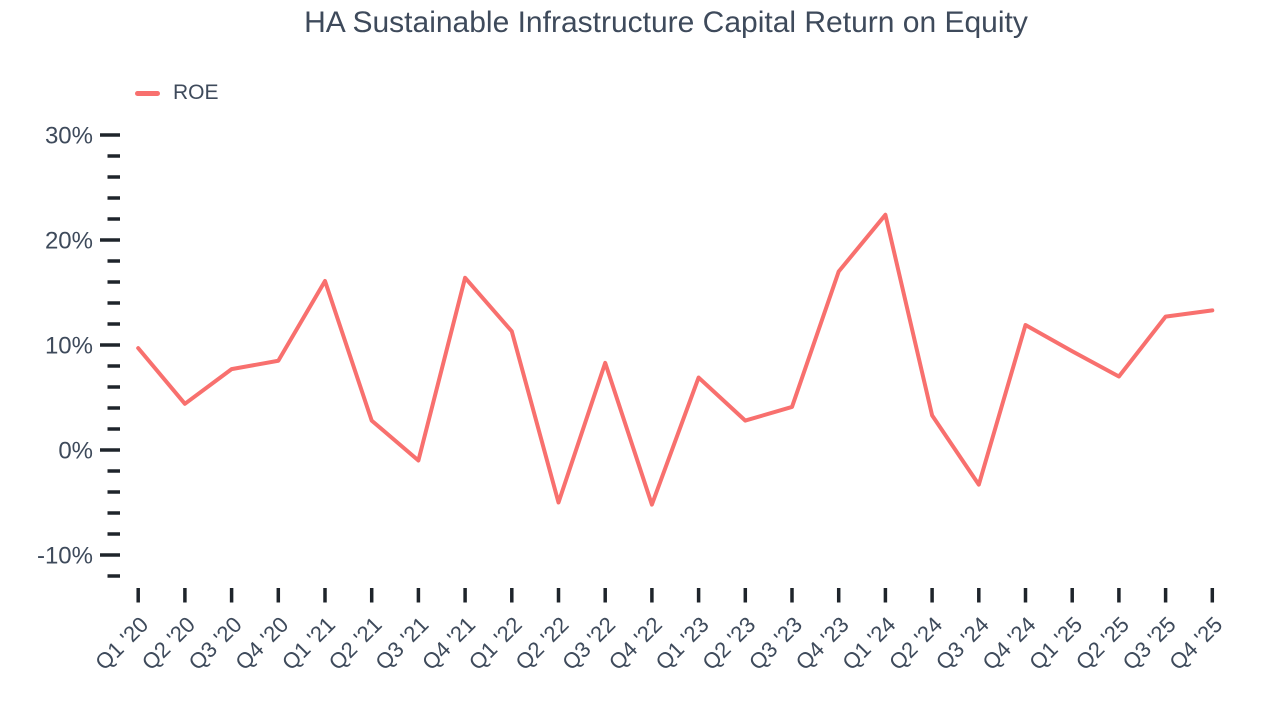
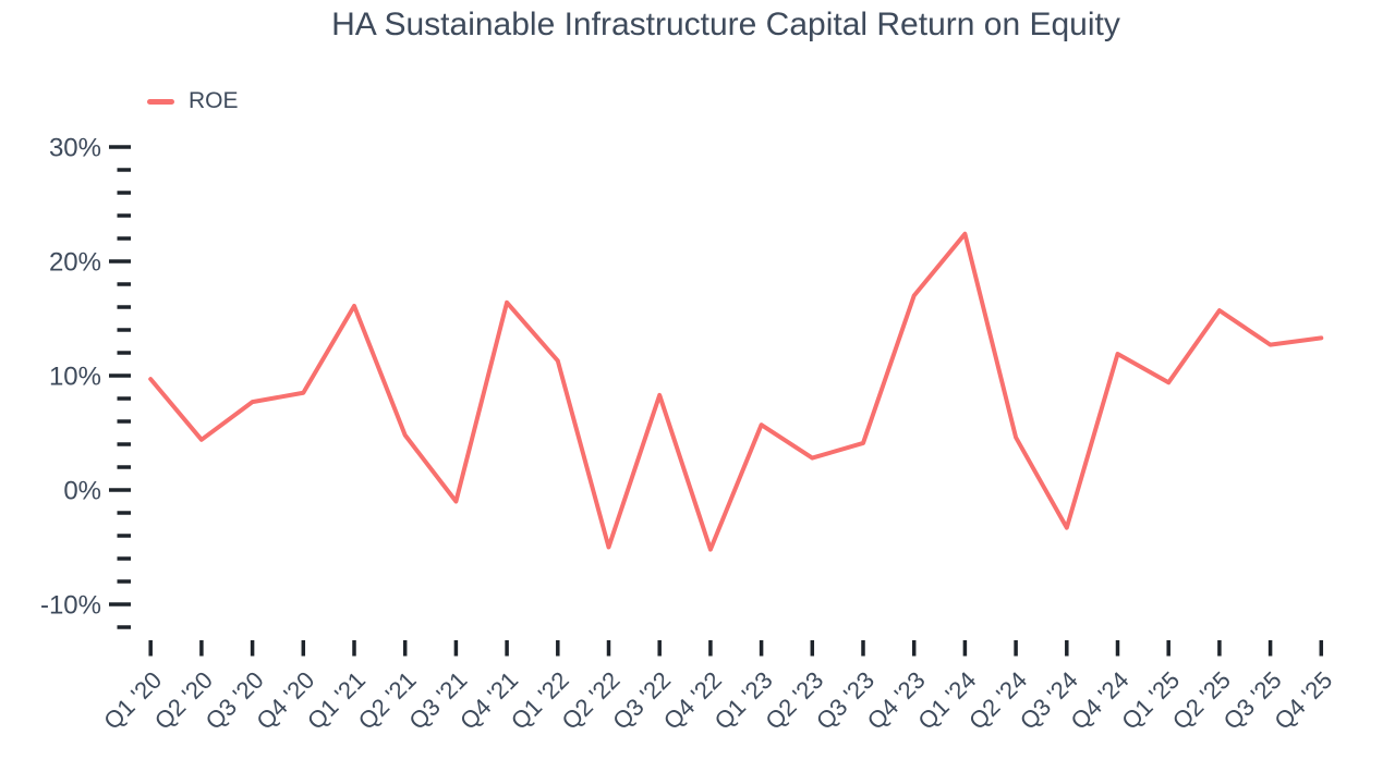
Q2 '21: 2.8% -> 4.8%
Q1 '23: 6.9% -> 5.7%
Q2 '24: 3.3% -> 4.6%
Q2 '25: 7.0% -> 15.7%
